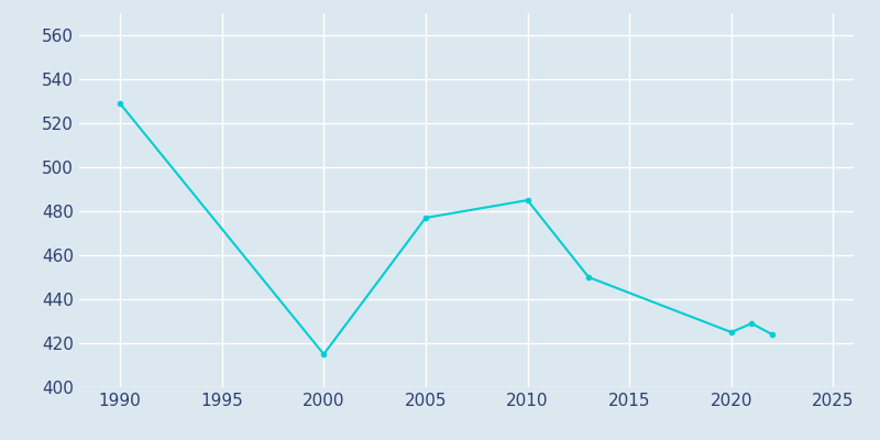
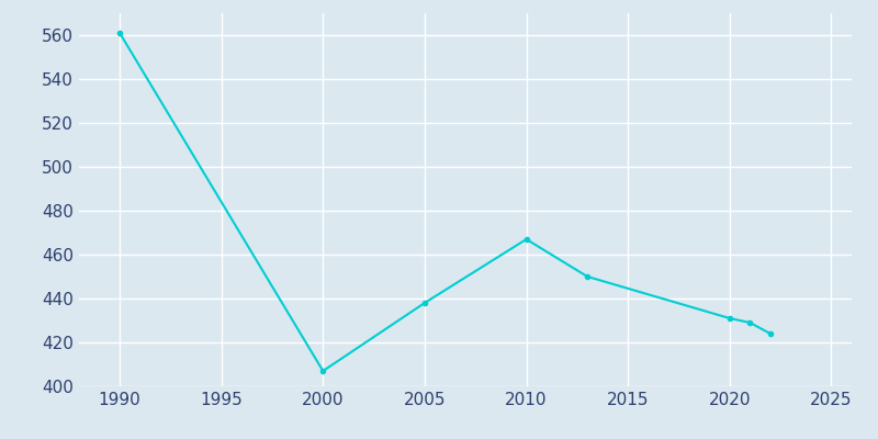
1990: 529 -> 561
2000: 415 -> 407
2005: 477 -> 438
2010: 485 -> 467
2020: 425 -> 431
